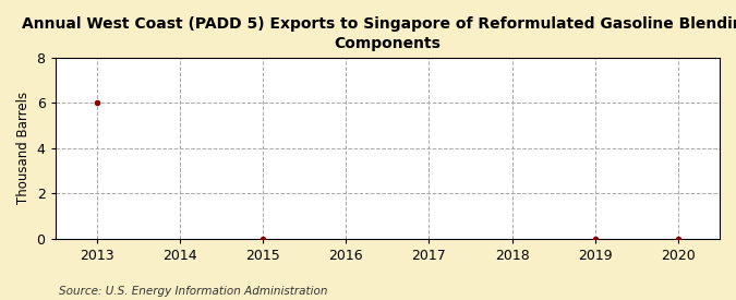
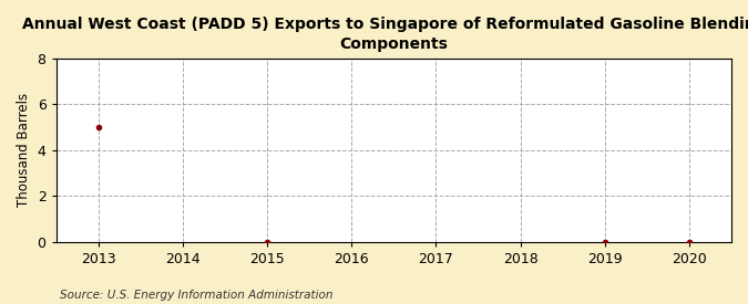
2013: 6 -> 5
